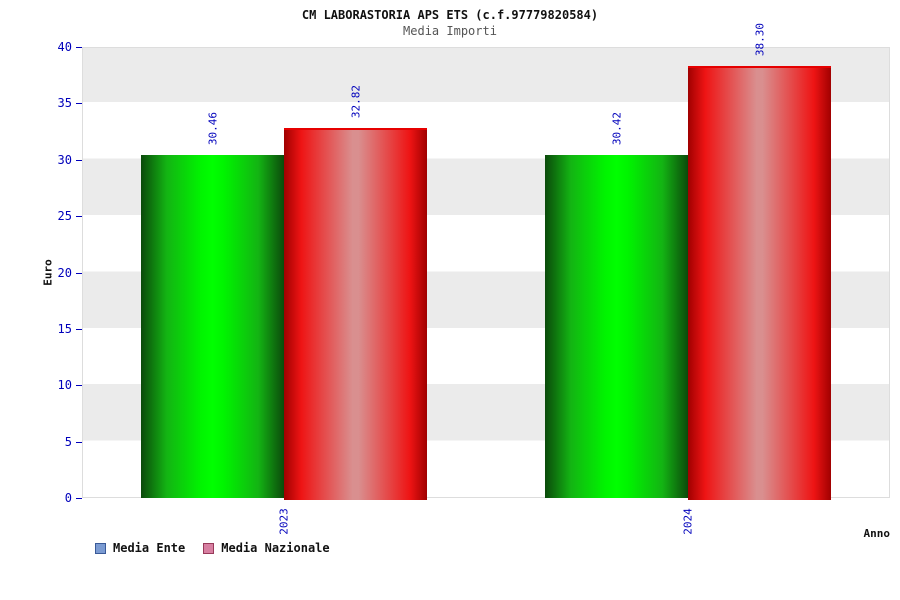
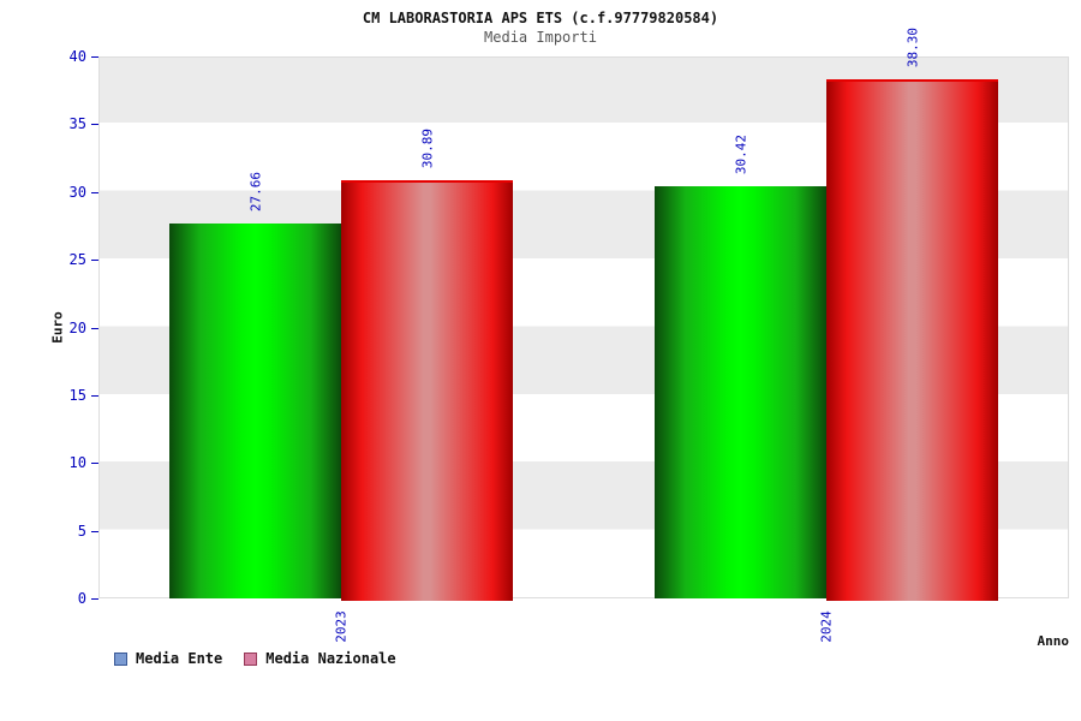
Media Ente/2023: 30.46 -> 27.66
Media Nazionale/2023: 32.82 -> 30.89
